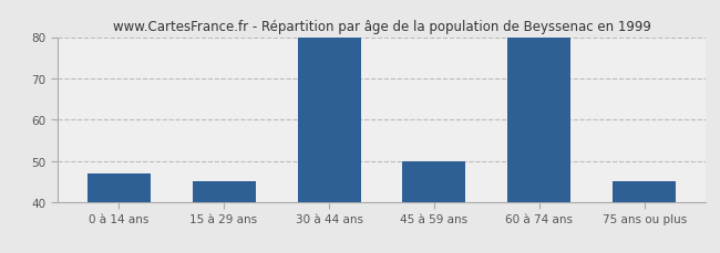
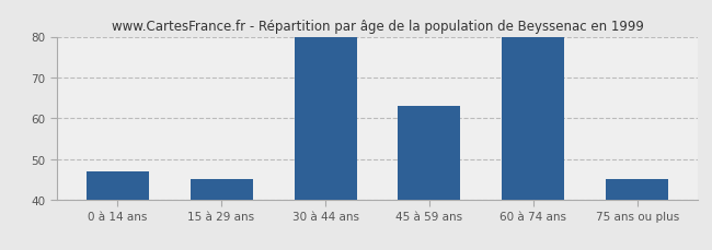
45 à 59 ans: 50 -> 63
